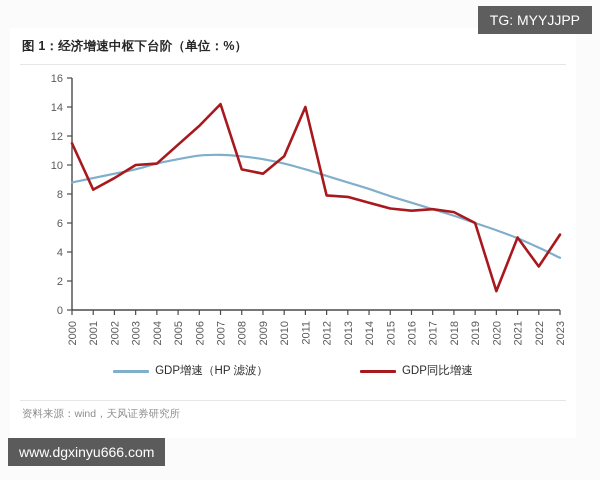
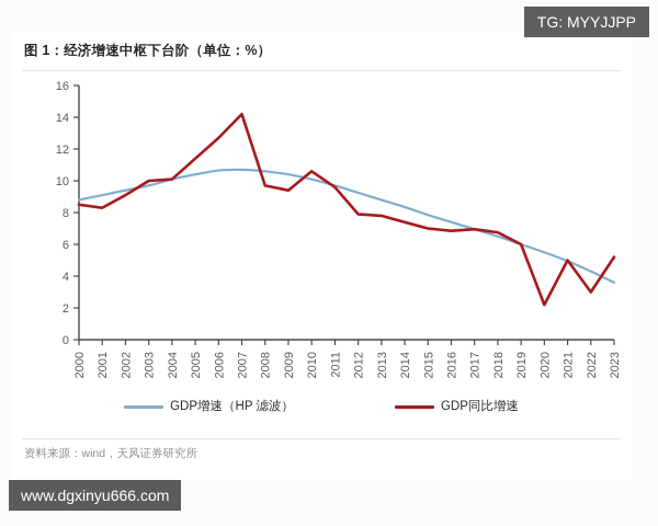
GDP同比增速/2000: 11.5 -> 8.5
GDP同比增速/2011: 14.0 -> 9.6
GDP同比增速/2020: 1.3 -> 2.2
